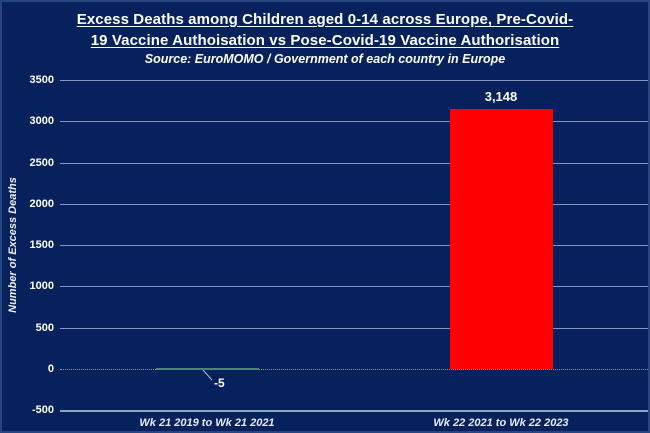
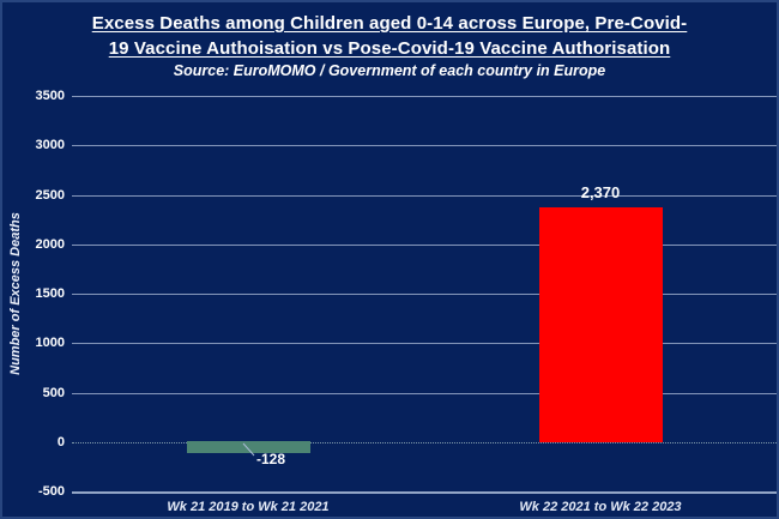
Wk 21 2019 to Wk 21 2021: -5 -> -128
Wk 22 2021 to Wk 22 2023: 3,148 -> 2,370
